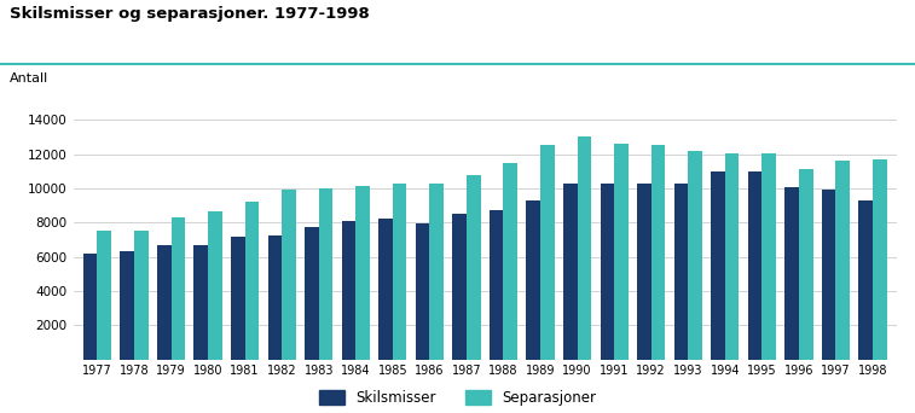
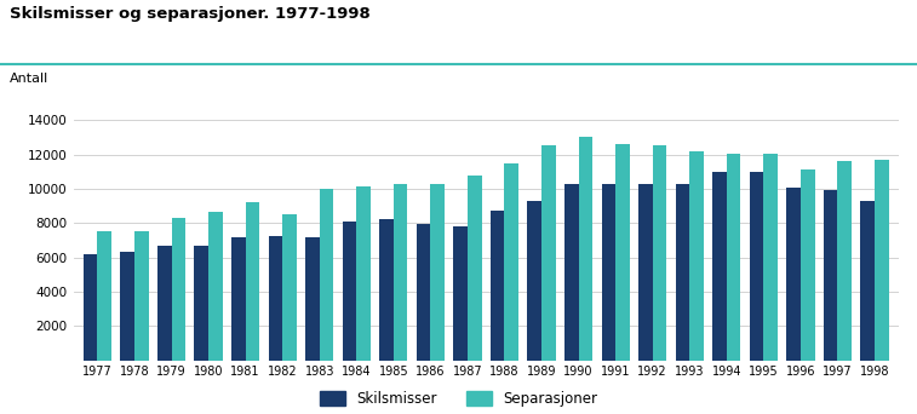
Separasjoner/1982: 9900 -> 8500
Skilsmisser/1983: 7800 -> 7200
Skilsmisser/1987: 8500 -> 7800
